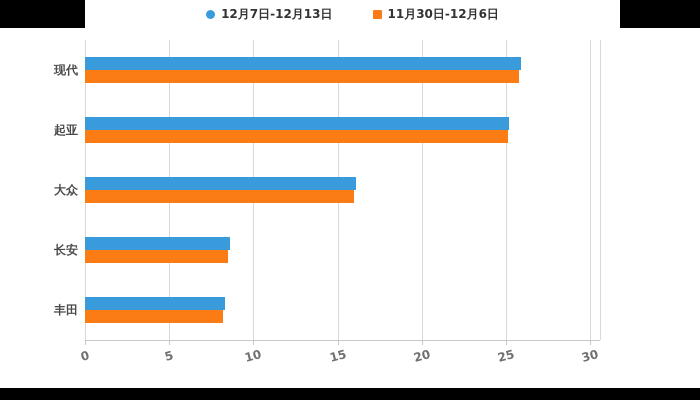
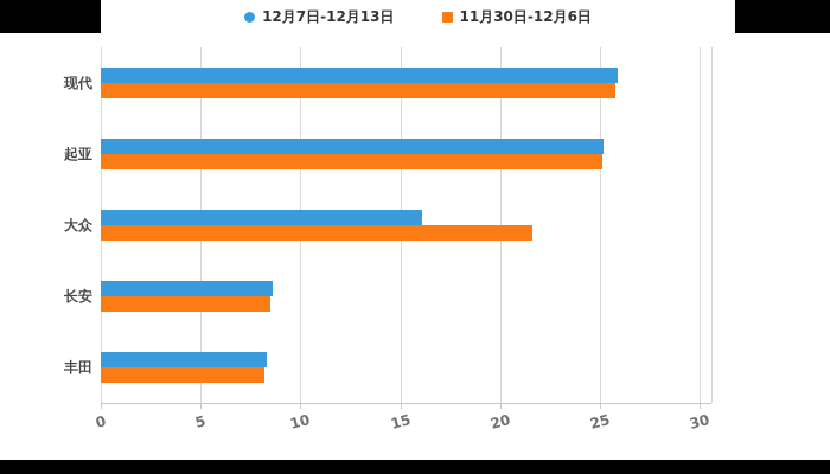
11月30日-12月6日/大众: 16.0 -> 21.6
